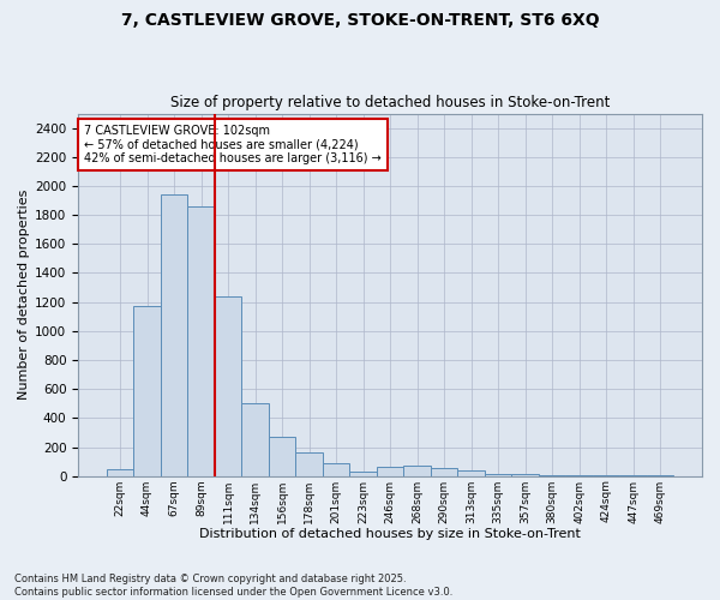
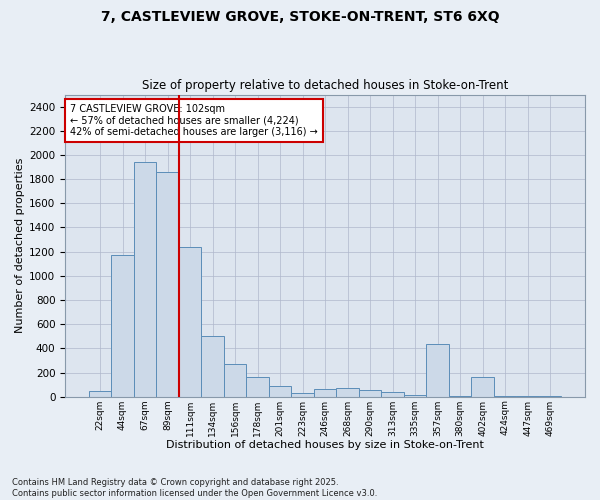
357sqm: 10 -> 440
402sqm: 0 -> 160
